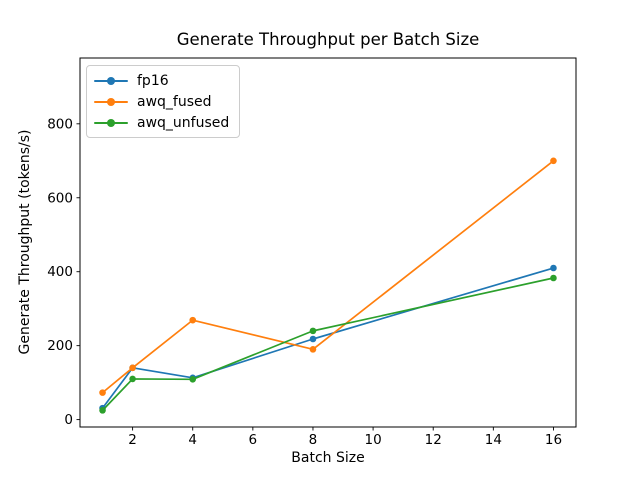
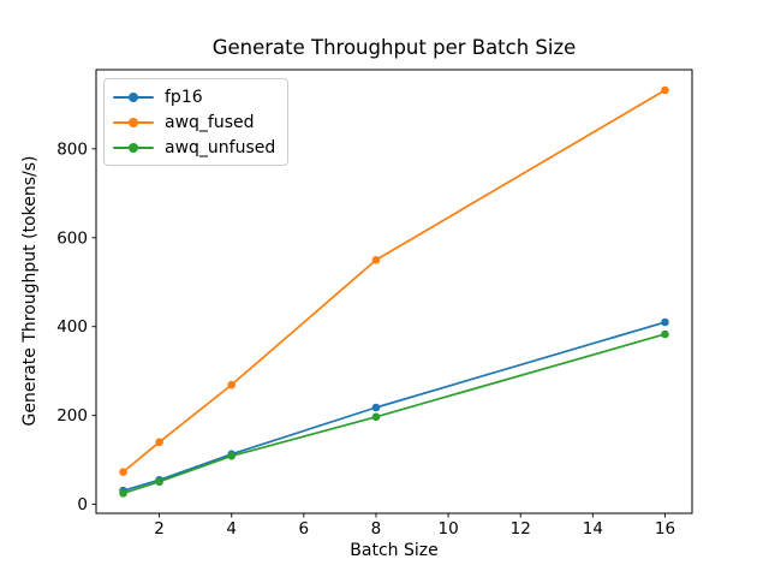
fp16/2: 140 -> 60
awq_unfused/2: 110 -> 50
awq_fused/8: 190 -> 550
awq_unfused/8: 240 -> 200
awq_fused/16: 700 -> 930
